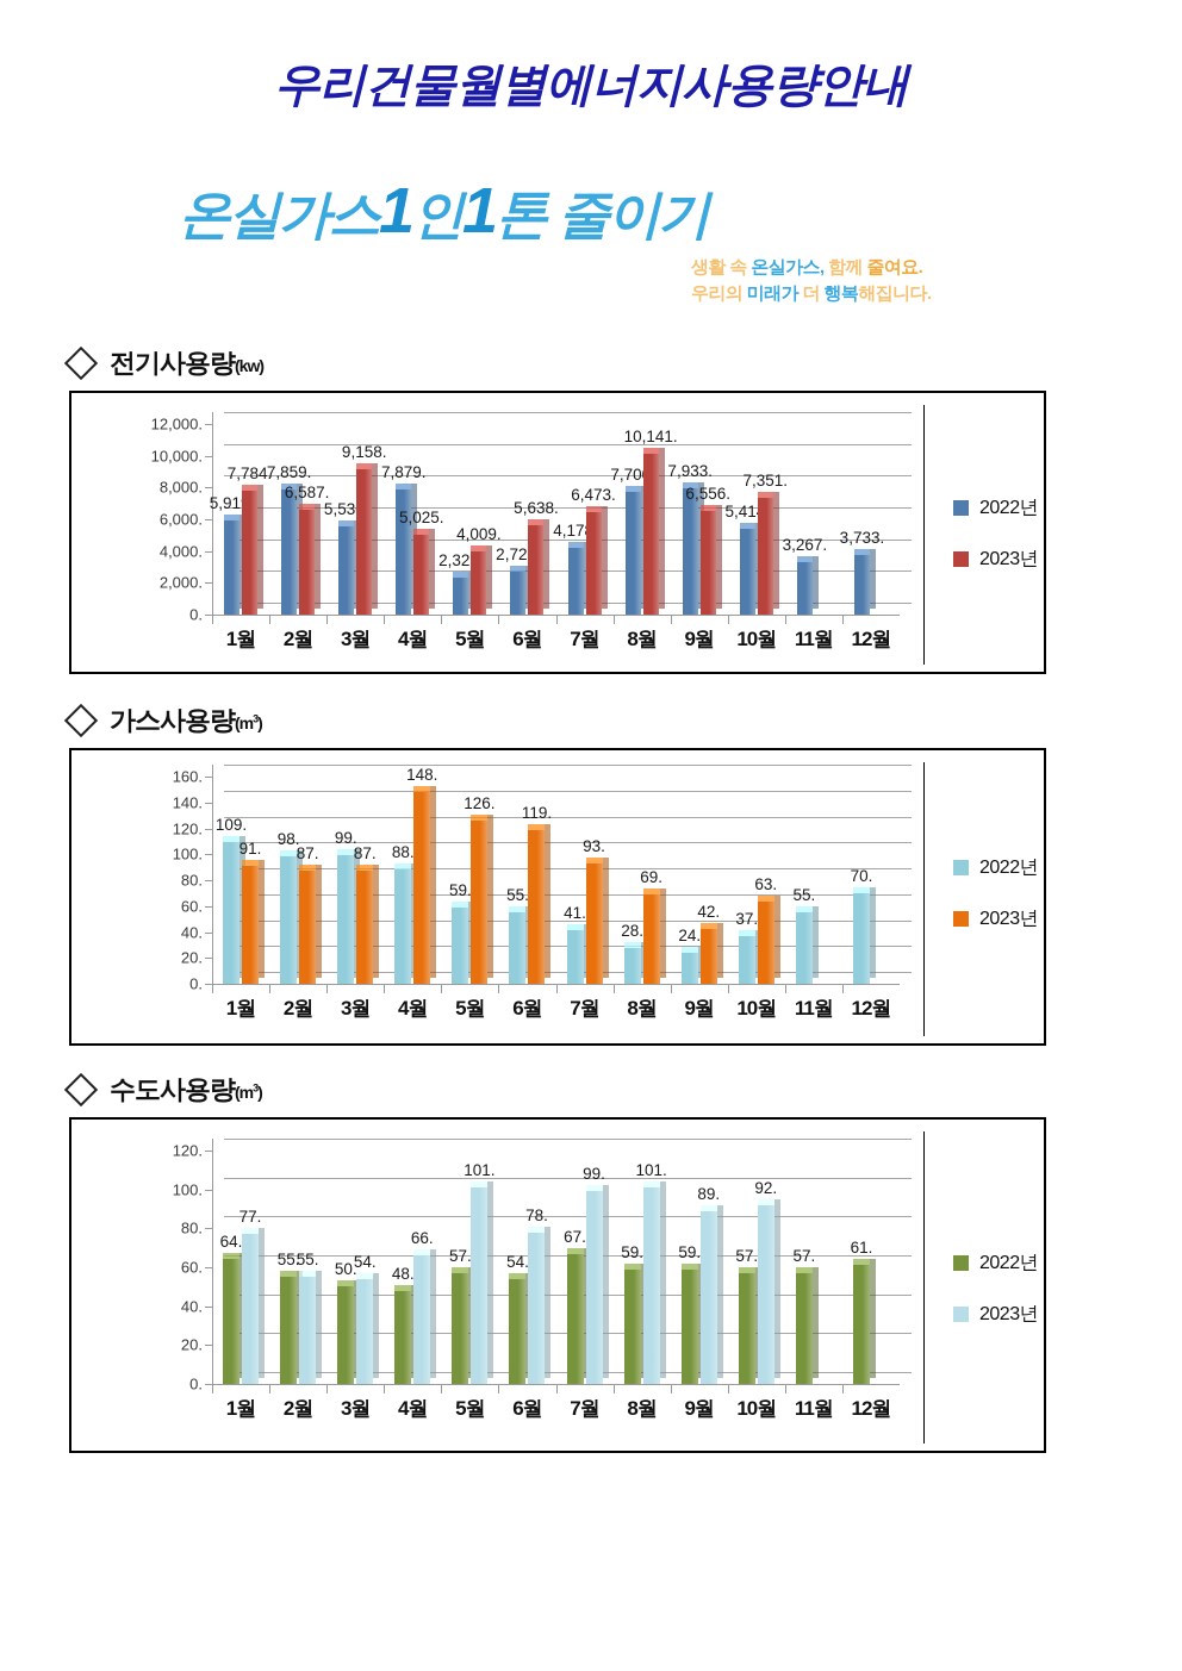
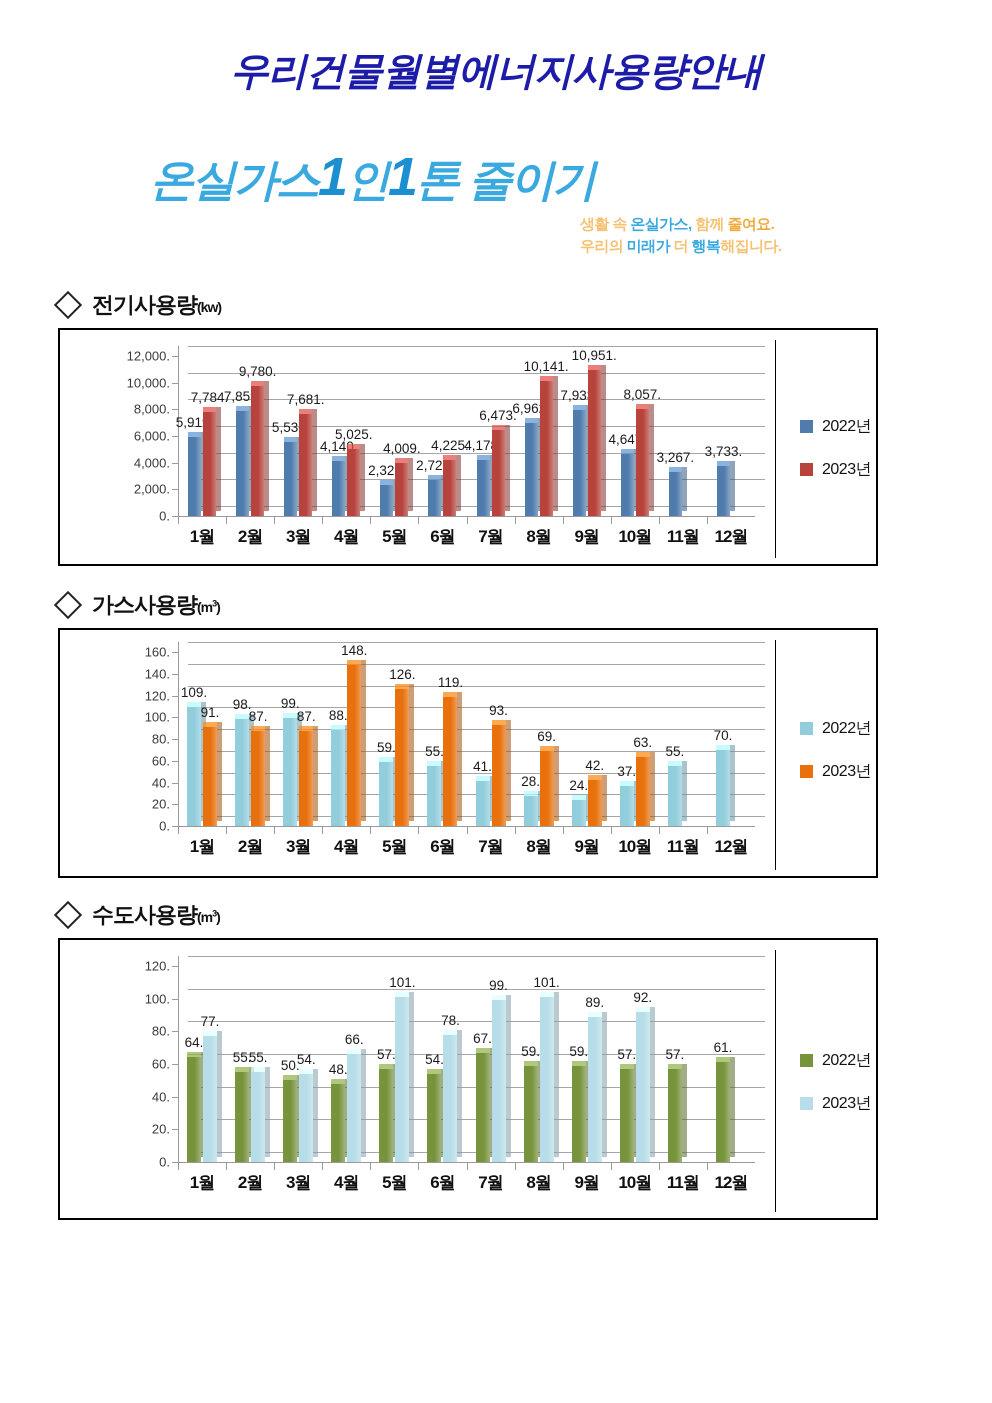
전기사용량(kw)/2023년/2월: 6,587 -> 9,780
전기사용량(kw)/2023년/3월: 9,158 -> 7,681
전기사용량(kw)/2022년/4월: 7,879 -> 4,140
전기사용량(kw)/2023년/6월: 5,638 -> 4,225
전기사용량(kw)/2022년/8월: 7,700 -> 6,962
전기사용량(kw)/2023년/9월: 6,556 -> 10,951
전기사용량(kw)/2022년/10월: 5,414 -> 4,647
전기사용량(kw)/2023년/10월: 7,351 -> 8,057
